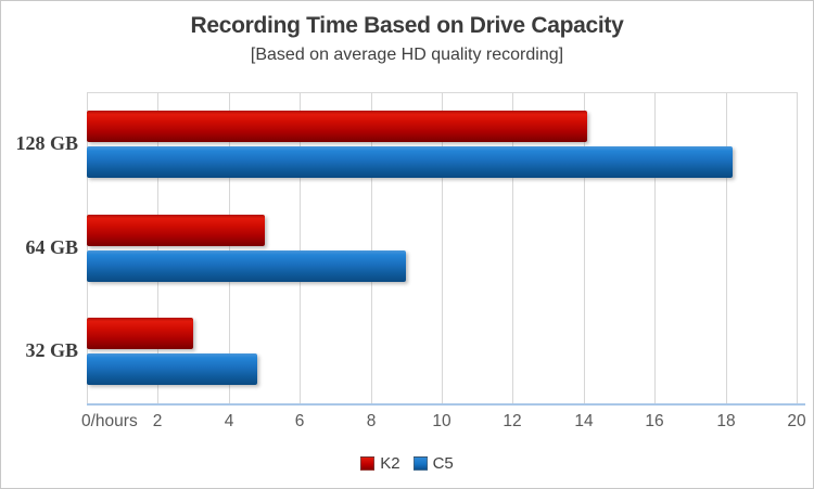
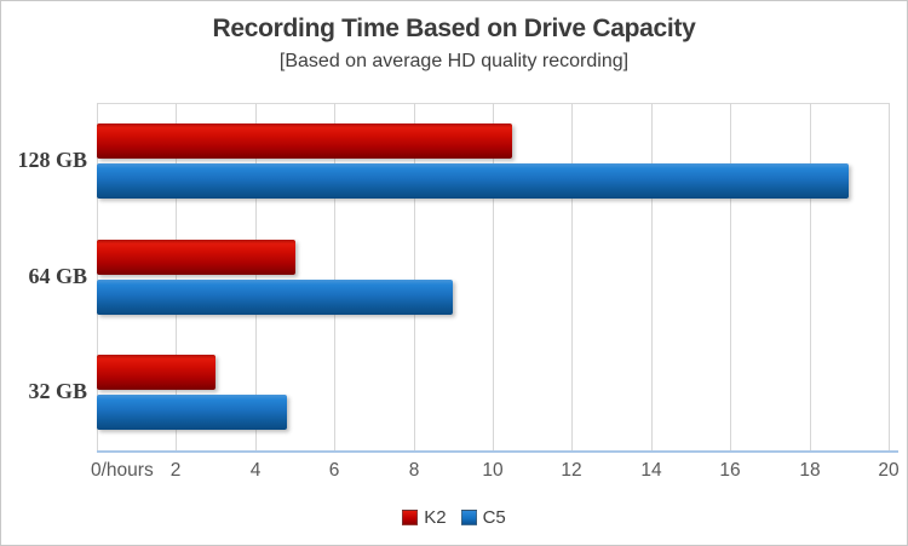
K2/128 GB: 14.1 -> 10.5
C5/128 GB: 18.2 -> 19.0
